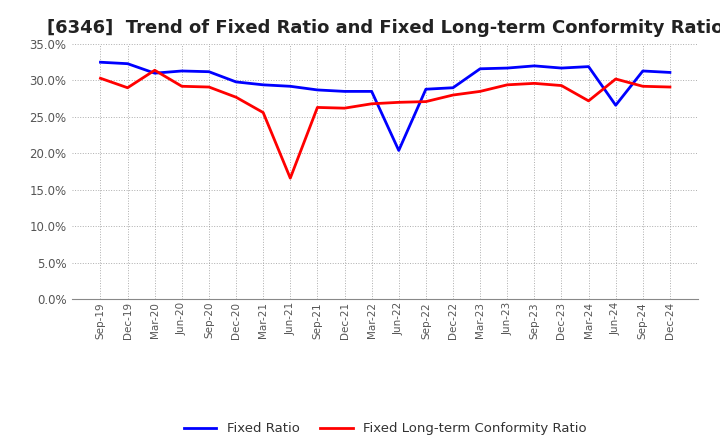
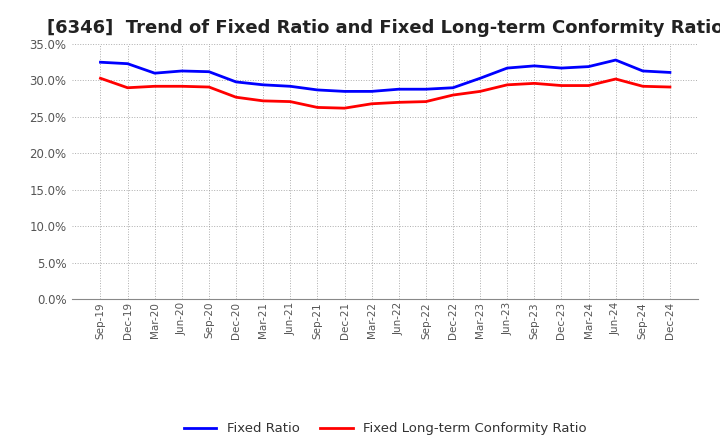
Fixed Long-term Conformity Ratio/Mar-20: 31.4% -> 29.2%
Fixed Long-term Conformity Ratio/Mar-21: 25.6% -> 27.2%
Fixed Long-term Conformity Ratio/Jun-21: 16.6% -> 27.1%
Fixed Ratio/Jun-22: 20.4% -> 28.8%
Fixed Ratio/Mar-23: 31.6% -> 30.3%
Fixed Long-term Conformity Ratio/Mar-24: 27.2% -> 29.3%
Fixed Ratio/Jun-24: 26.6% -> 32.8%
